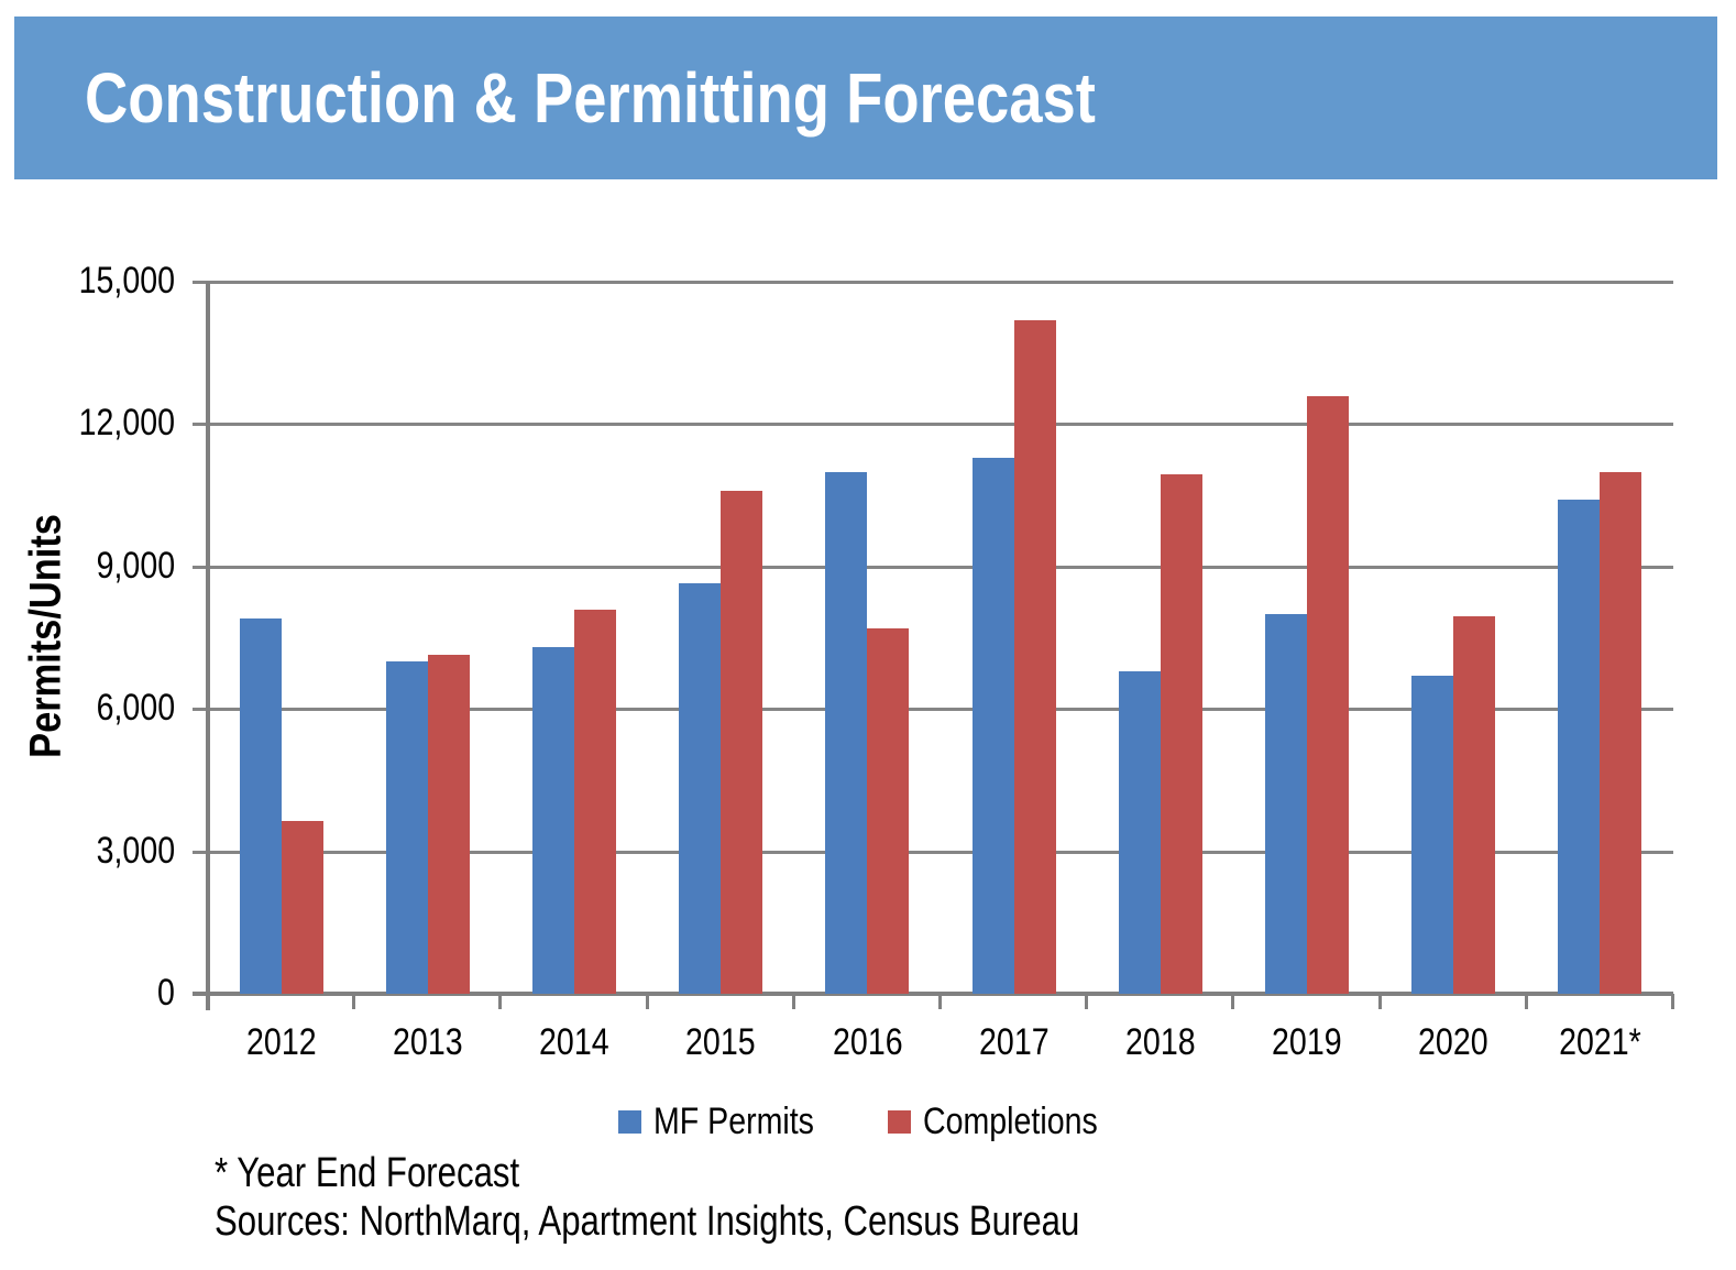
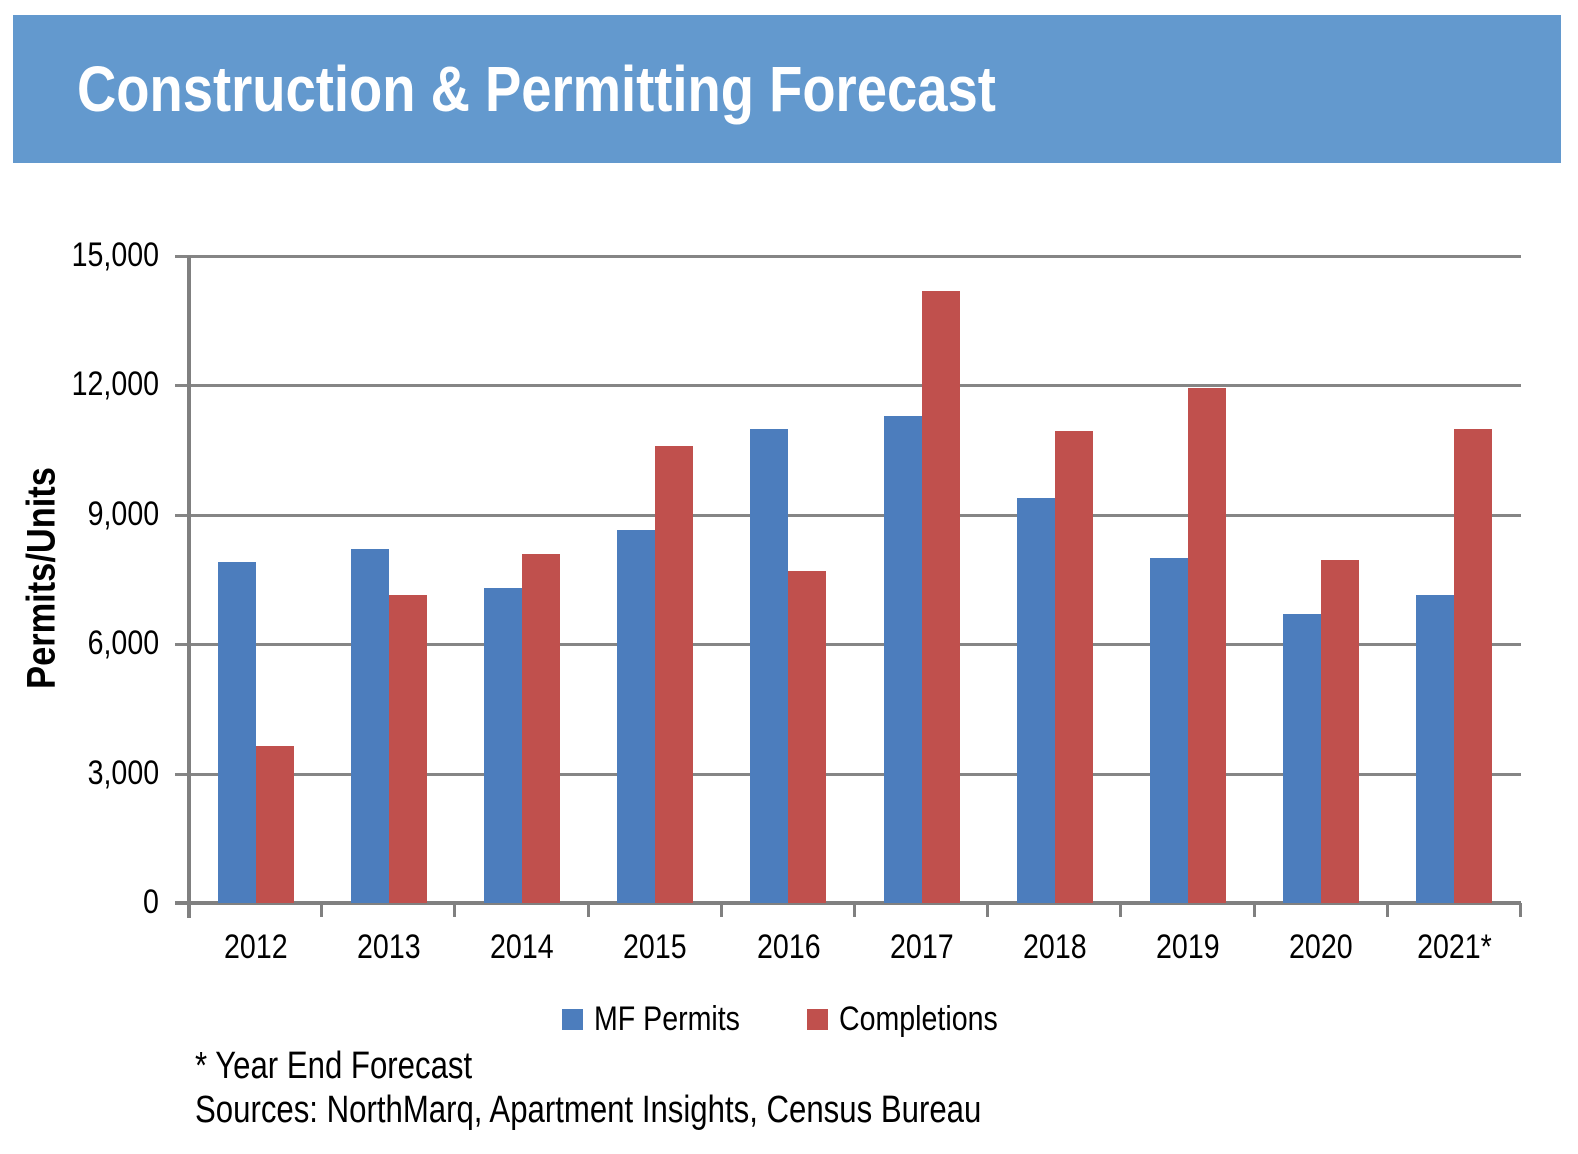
MF Permits/2013: 7000 -> 8200
MF Permits/2018: 6800 -> 9400
Completions/2019: 12600 -> 12000
MF Permits/2021*: 10400 -> 7200
